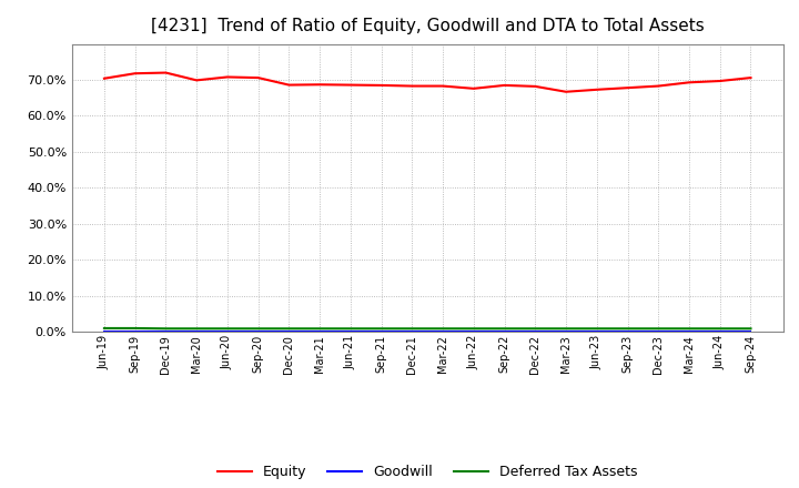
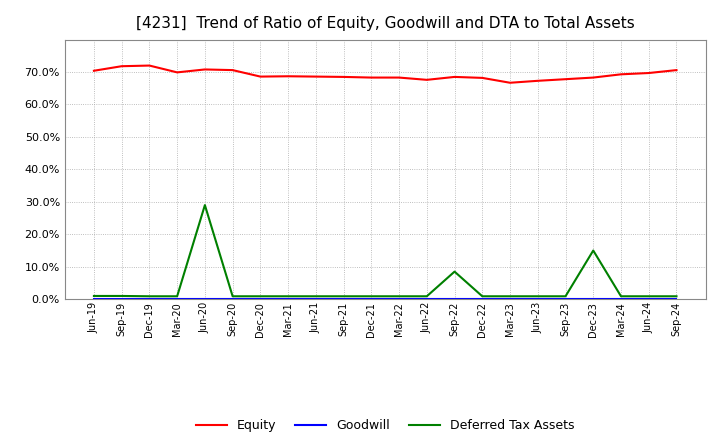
Deferred Tax Assets/Jun-20: 0.9% -> 29.0%
Deferred Tax Assets/Sep-22: 0.9% -> 8.5%
Deferred Tax Assets/Dec-23: 0.9% -> 15.0%
